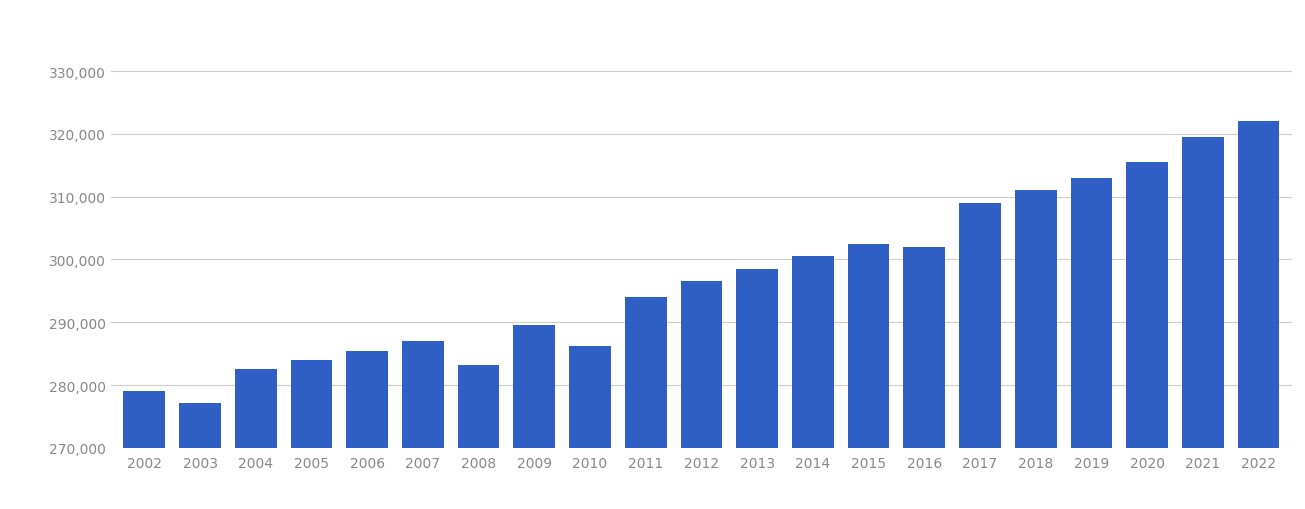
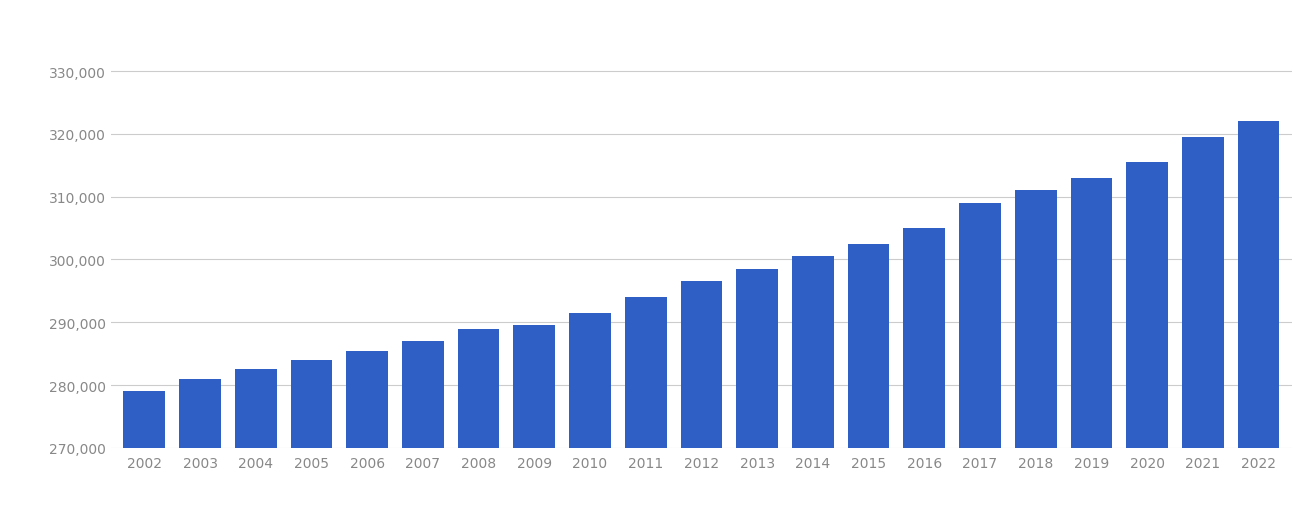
2003: 277,200 -> 281,000
2008: 283,200 -> 289,000
2010: 286,200 -> 291,500
2016: 302,000 -> 305,000
